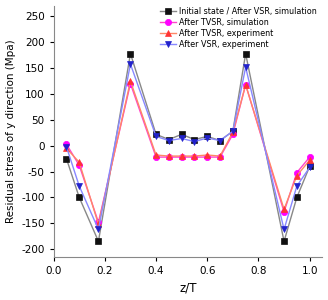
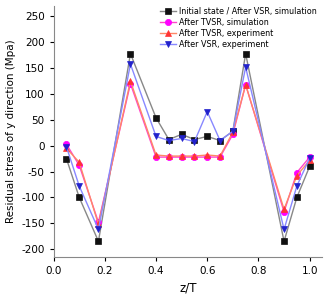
Initial state / After VSR, simulation/0.4: 22 -> 54
After VSR, experiment/0.6: 15 -> 66
After VSR, experiment/1.0: -42 -> -24
